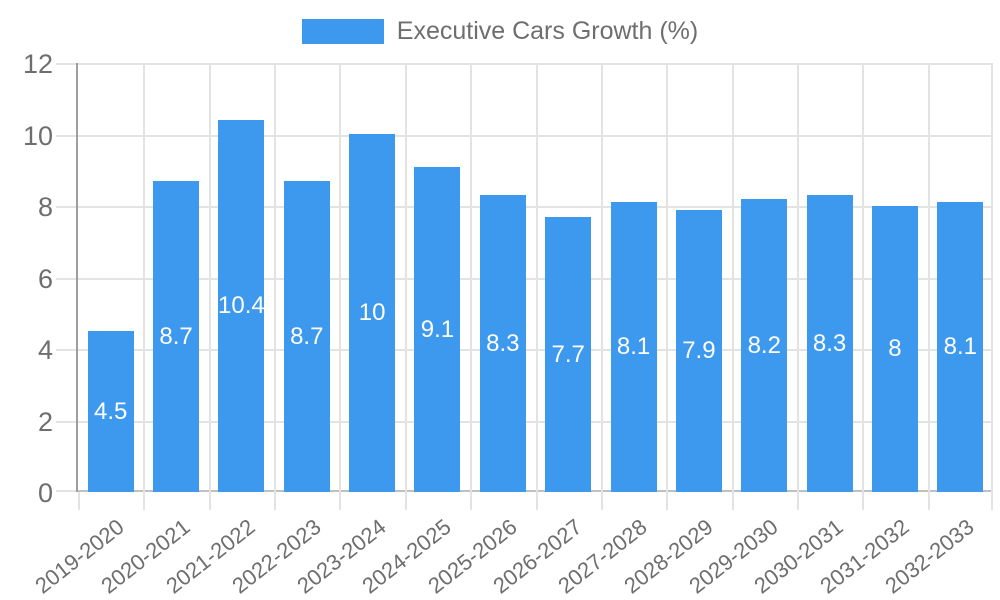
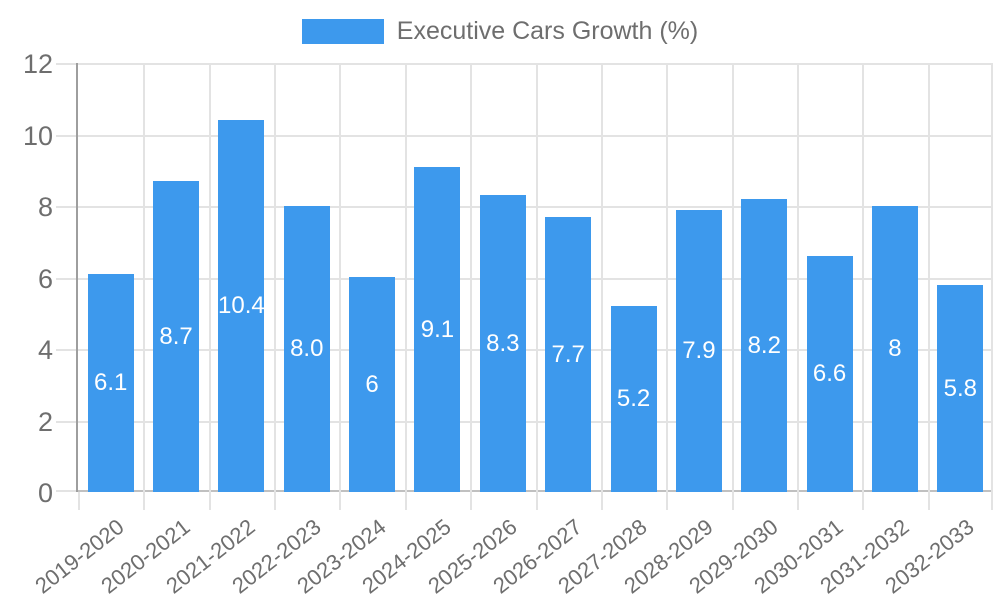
2019-2020: 4.5 -> 6.1
2022-2023: 8.7 -> 8.0
2023-2024: 10 -> 6
2027-2028: 8.1 -> 5.2
2030-2031: 8.3 -> 6.6
2032-2033: 8.1 -> 5.8
